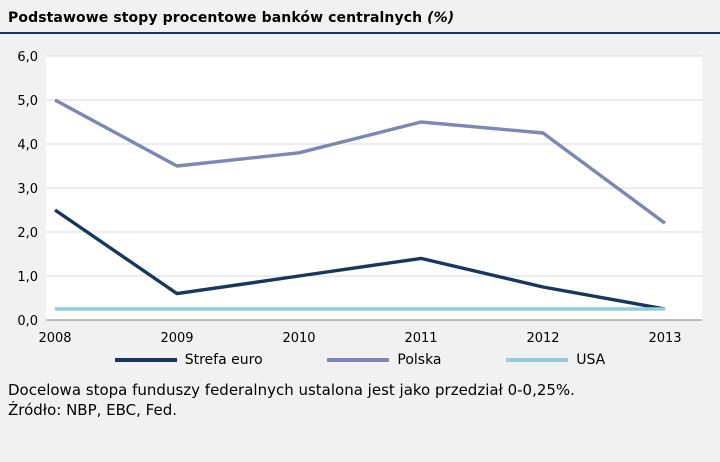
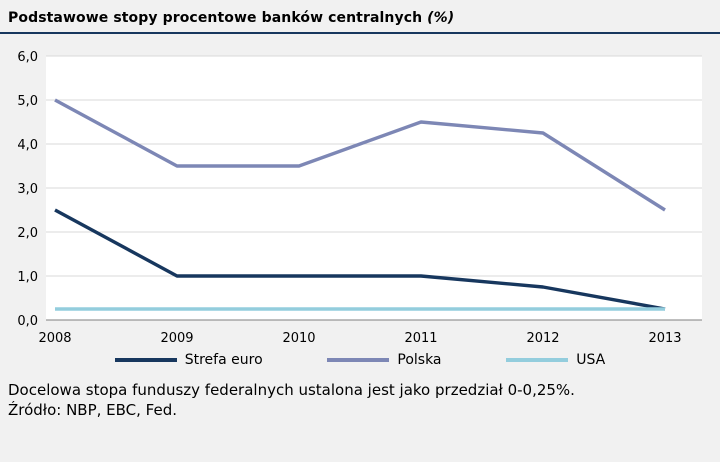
Strefa euro/2009: 0,6 -> 1,0
Polska/2010: 3,8 -> 3,5
Strefa euro/2011: 1,4 -> 1,0
Polska/2013: 2,2 -> 2,5
